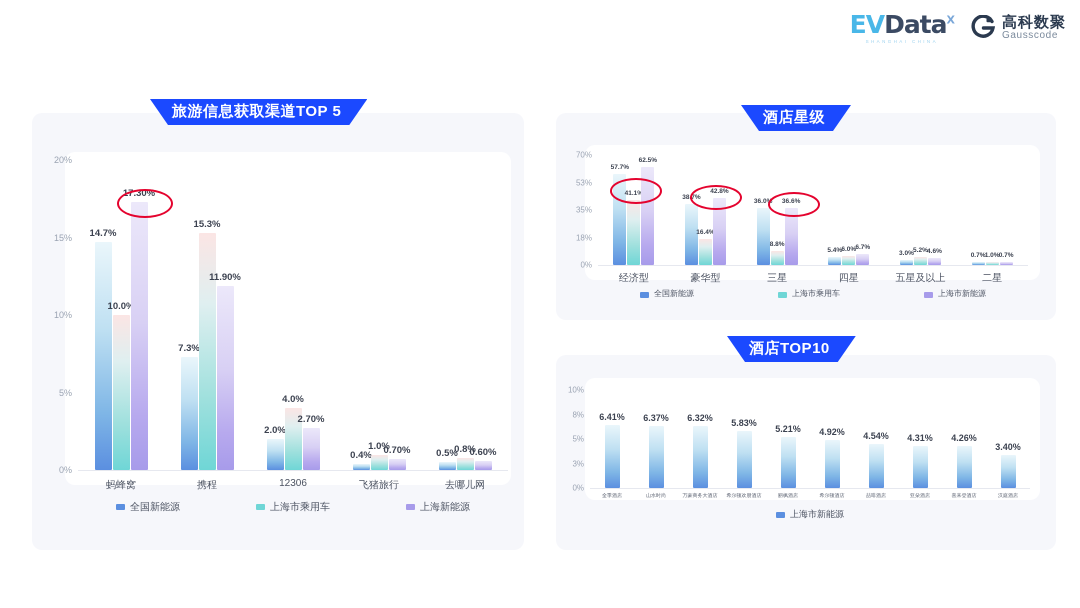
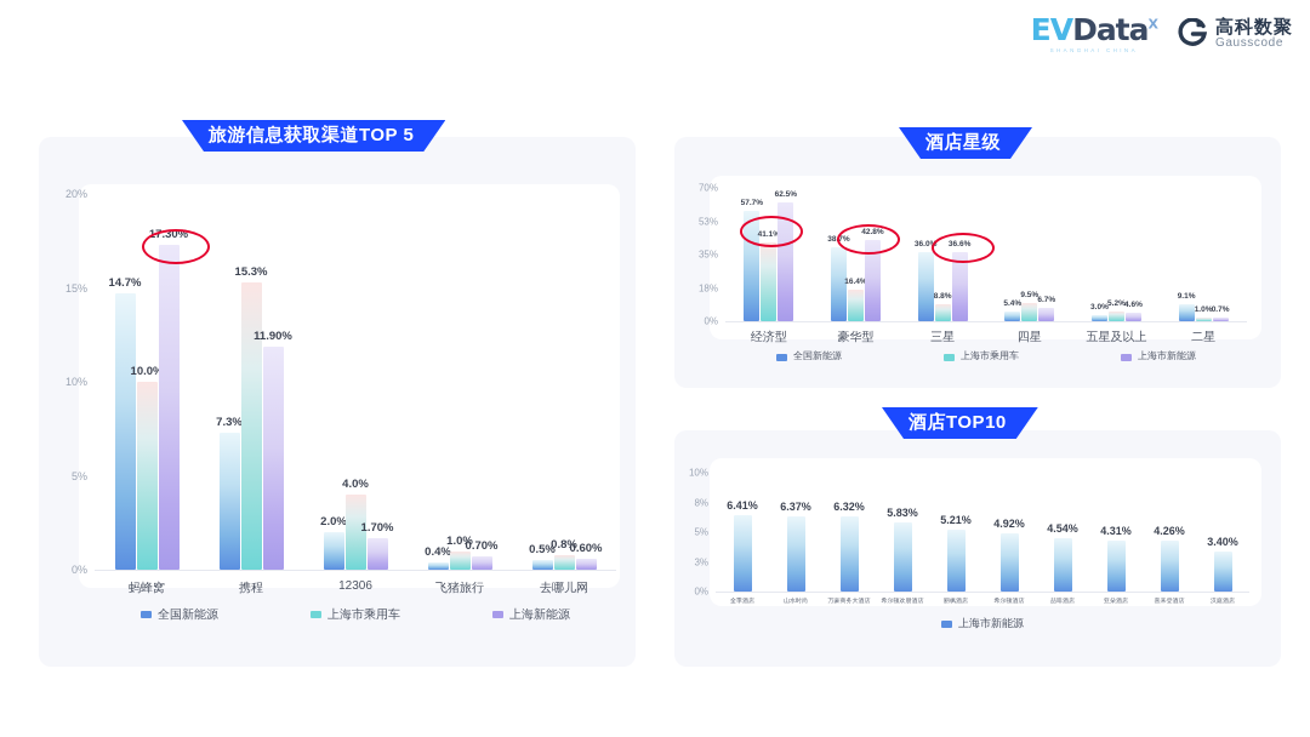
旅游信息获取渠道TOP 5/上海新能源/12306: 2.70% -> 1.70%
酒店星级/上海市乘用车/四星: 6.0% -> 9.5%
酒店星级/全国新能源/二星: 0.7% -> 9.1%
